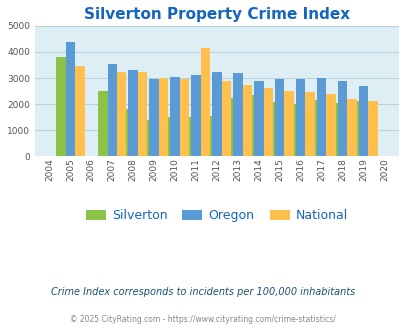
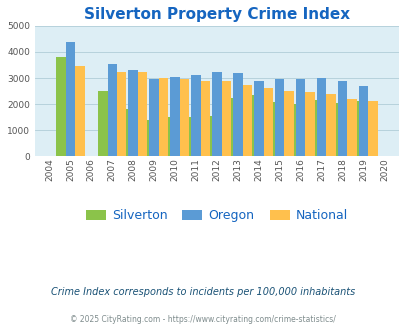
National/2011: 4150 -> 2900
